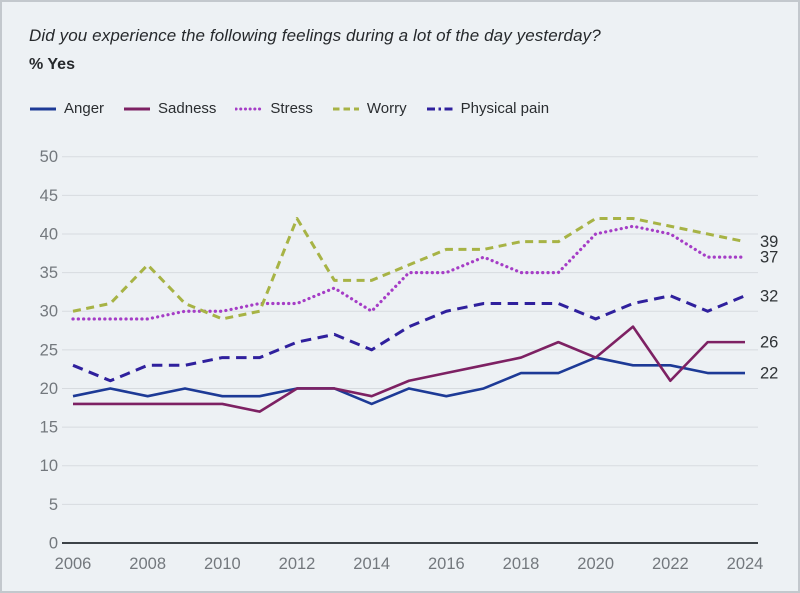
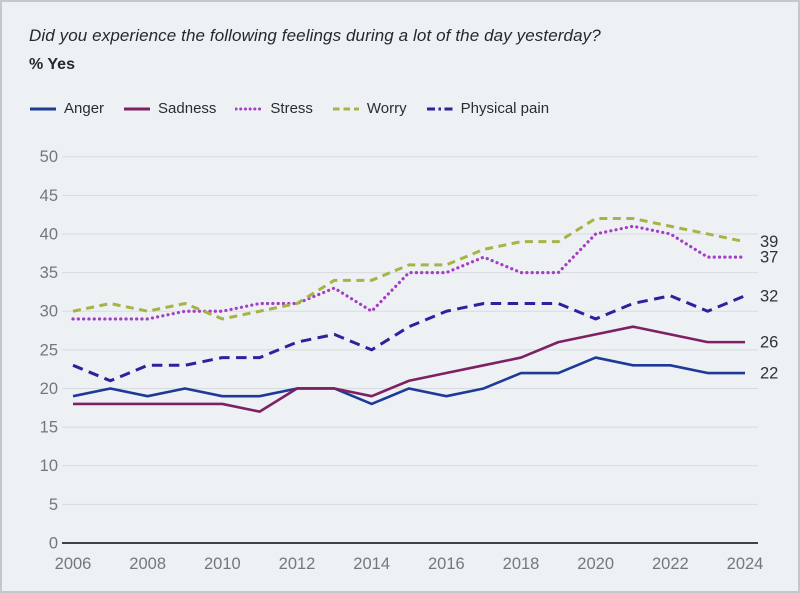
Worry/2008: 36 -> 30
Worry/2012: 42 -> 31
Worry/2016: 38 -> 36
Sadness/2020: 24 -> 27
Sadness/2022: 21 -> 27
